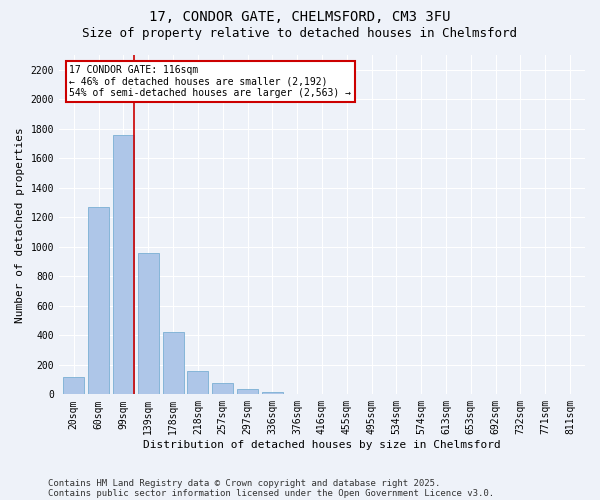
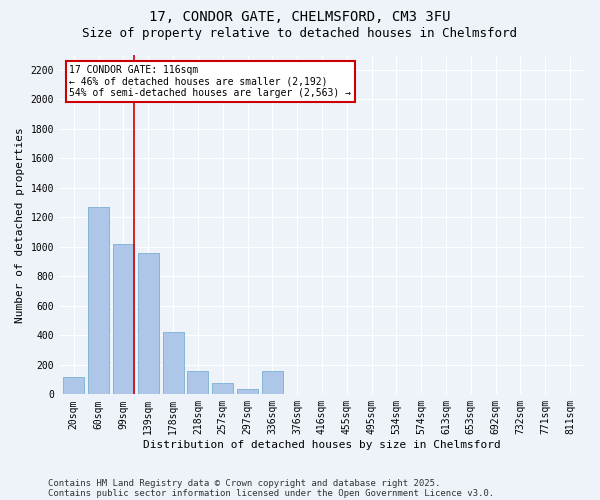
99sqm: 1760 -> 1020
336sqm: 20 -> 160
